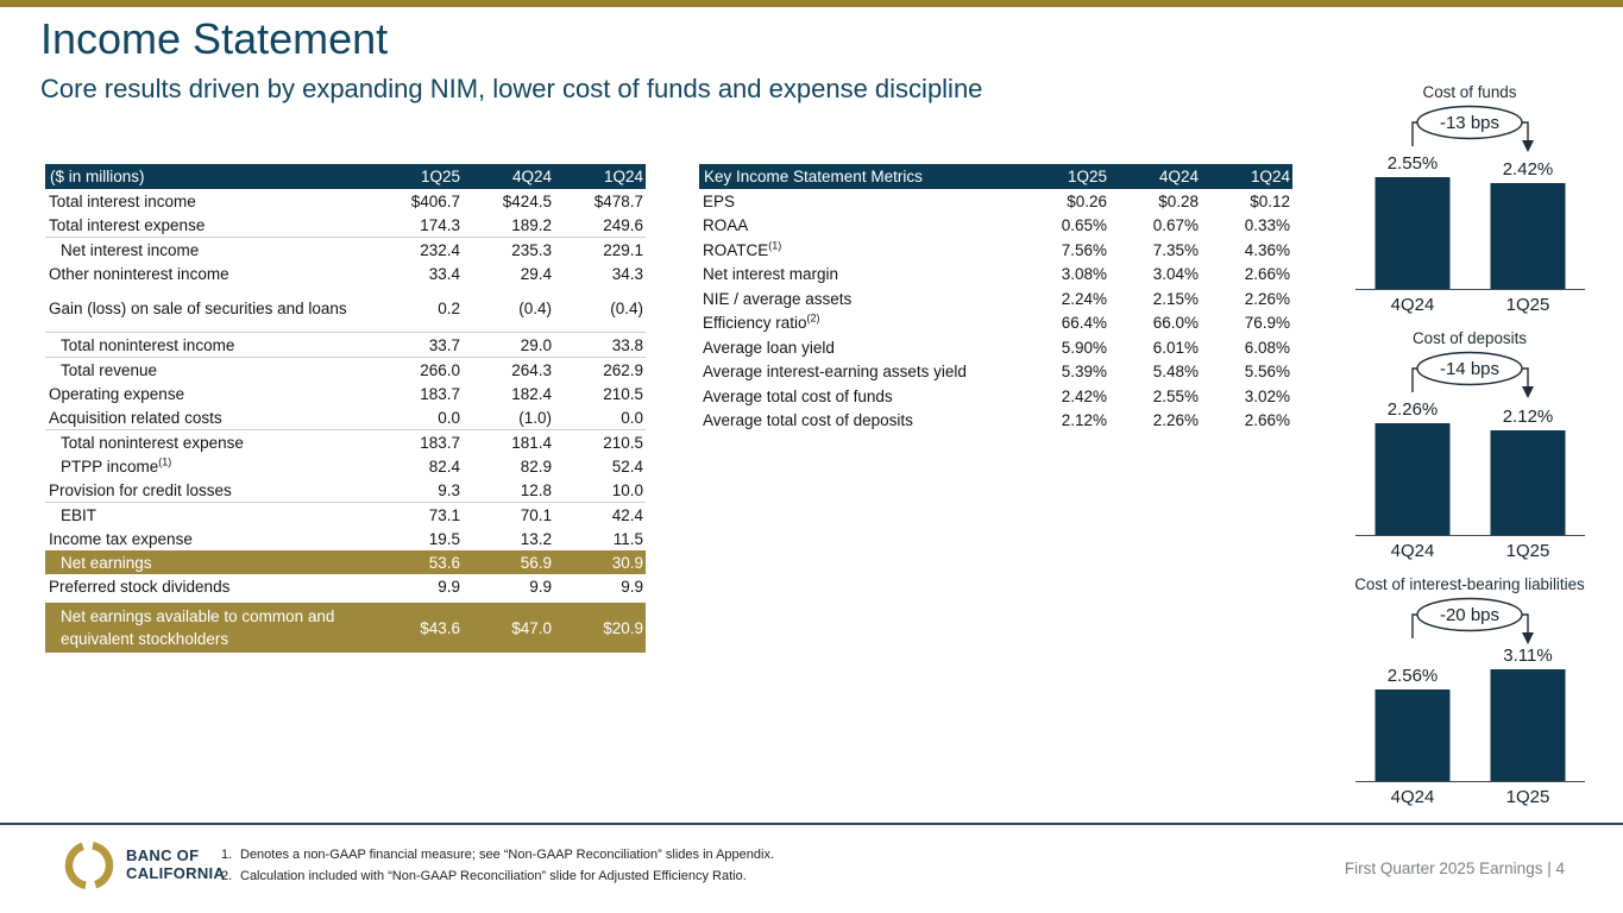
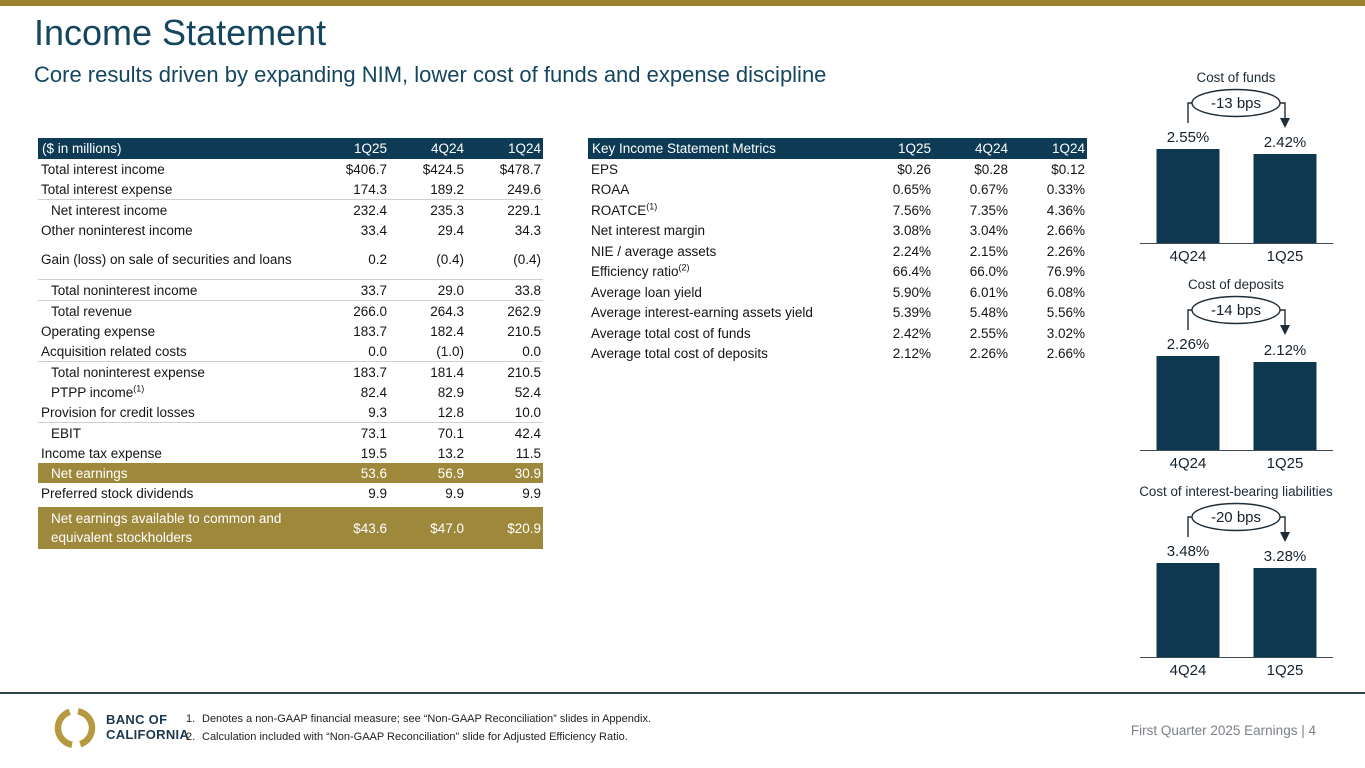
Cost of interest-bearing liabilities/4Q24: 2.56% -> 3.48%
Cost of interest-bearing liabilities/1Q25: 3.11% -> 3.28%
